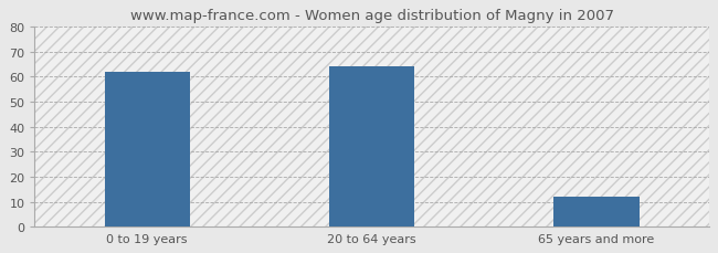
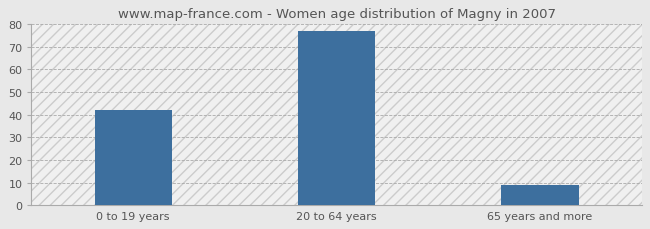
0 to 19 years: 62 -> 42
20 to 64 years: 64 -> 77
65 years and more: 12 -> 9
